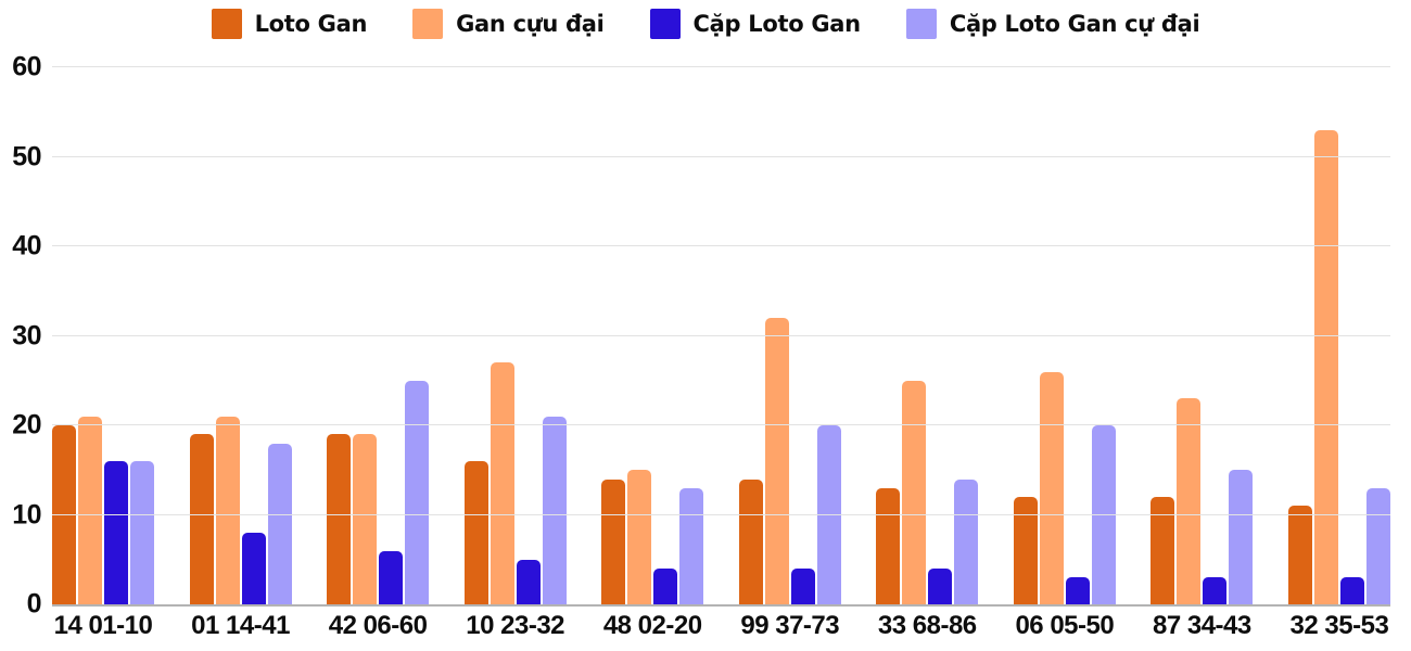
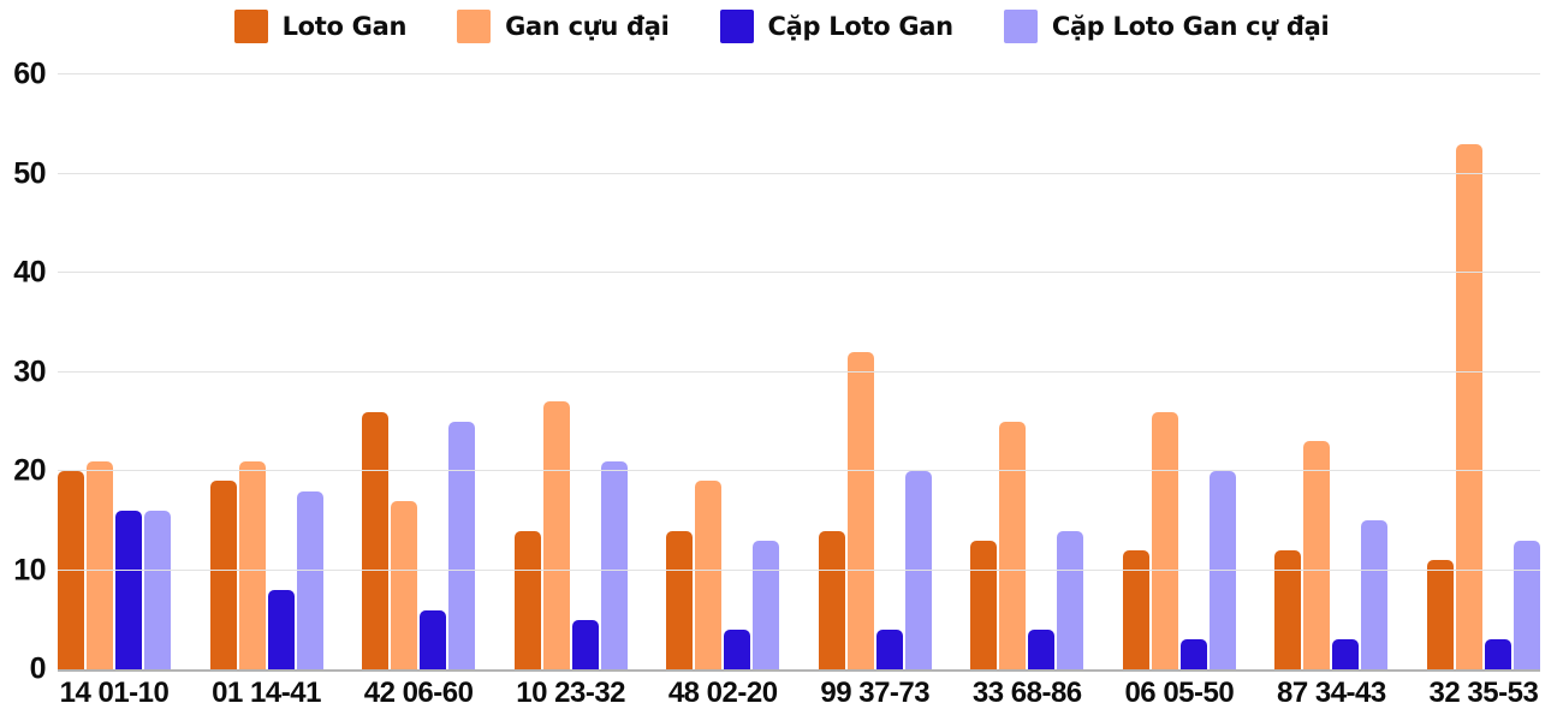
Loto Gan/42 06-60: 19 -> 26
Gan cựu đại/42 06-60: 19 -> 17
Loto Gan/10 23-32: 16 -> 14
Gan cựu đại/48 02-20: 15 -> 19
